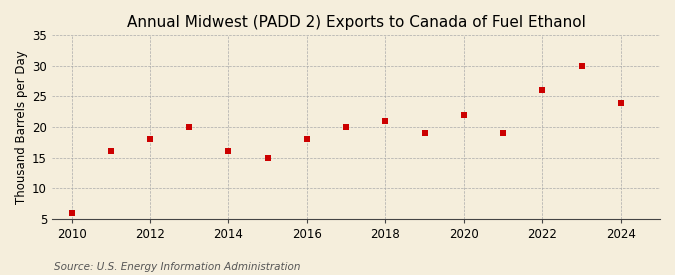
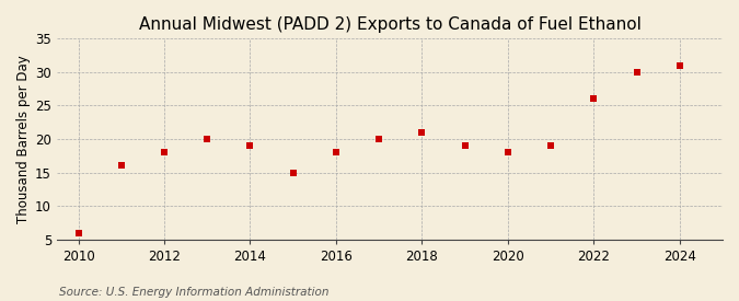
2014: 16 -> 19
2020: 22 -> 18
2024: 24 -> 31
